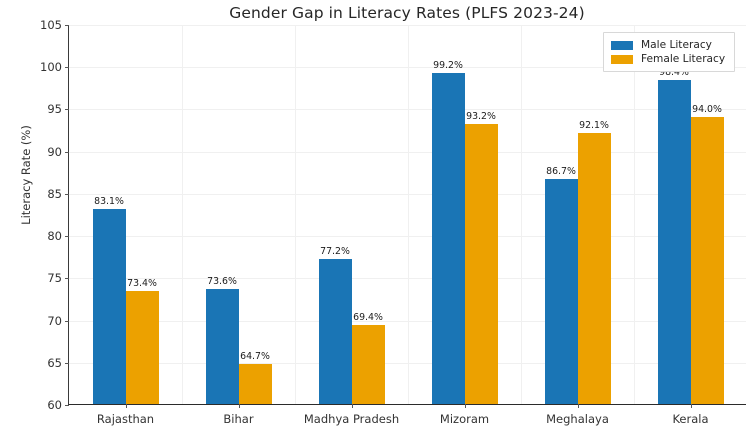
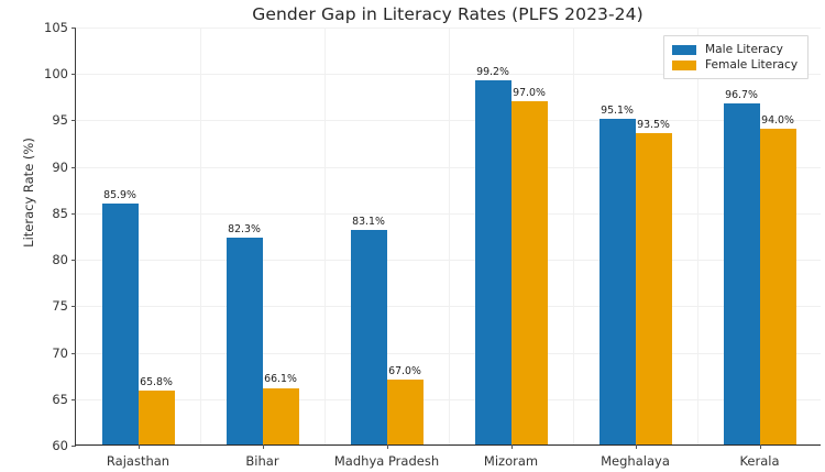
Male Literacy/Rajasthan: 83.1% -> 85.9%
Female Literacy/Rajasthan: 73.4% -> 65.8%
Male Literacy/Bihar: 73.6% -> 82.3%
Female Literacy/Bihar: 64.7% -> 66.1%
Male Literacy/Madhya Pradesh: 77.2% -> 83.1%
Female Literacy/Madhya Pradesh: 69.4% -> 67.0%
Female Literacy/Mizoram: 93.2% -> 97.0%
Male Literacy/Meghalaya: 86.7% -> 95.1%
Female Literacy/Meghalaya: 92.1% -> 93.5%
Male Literacy/Kerala: 98.4% -> 96.7%
